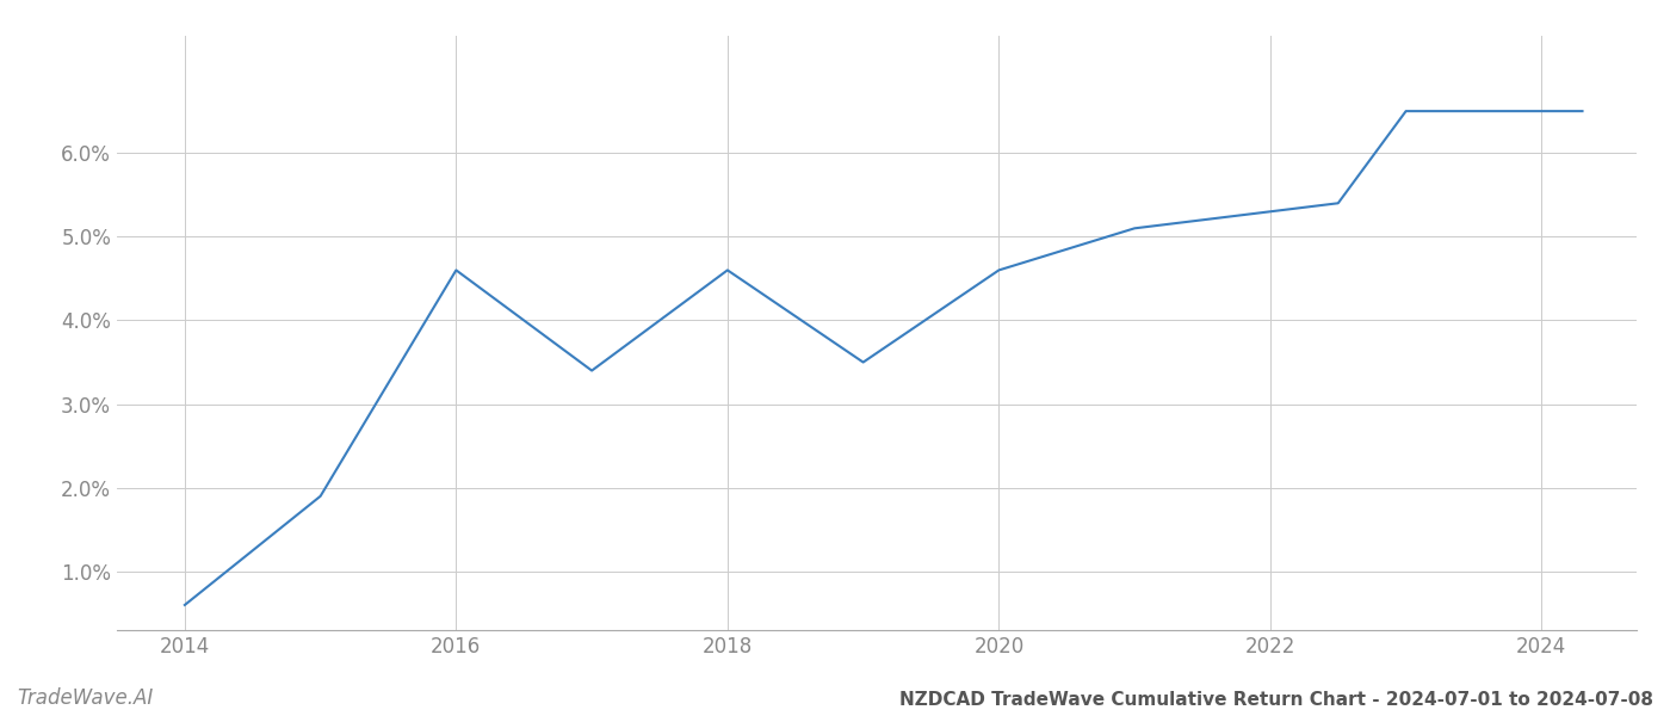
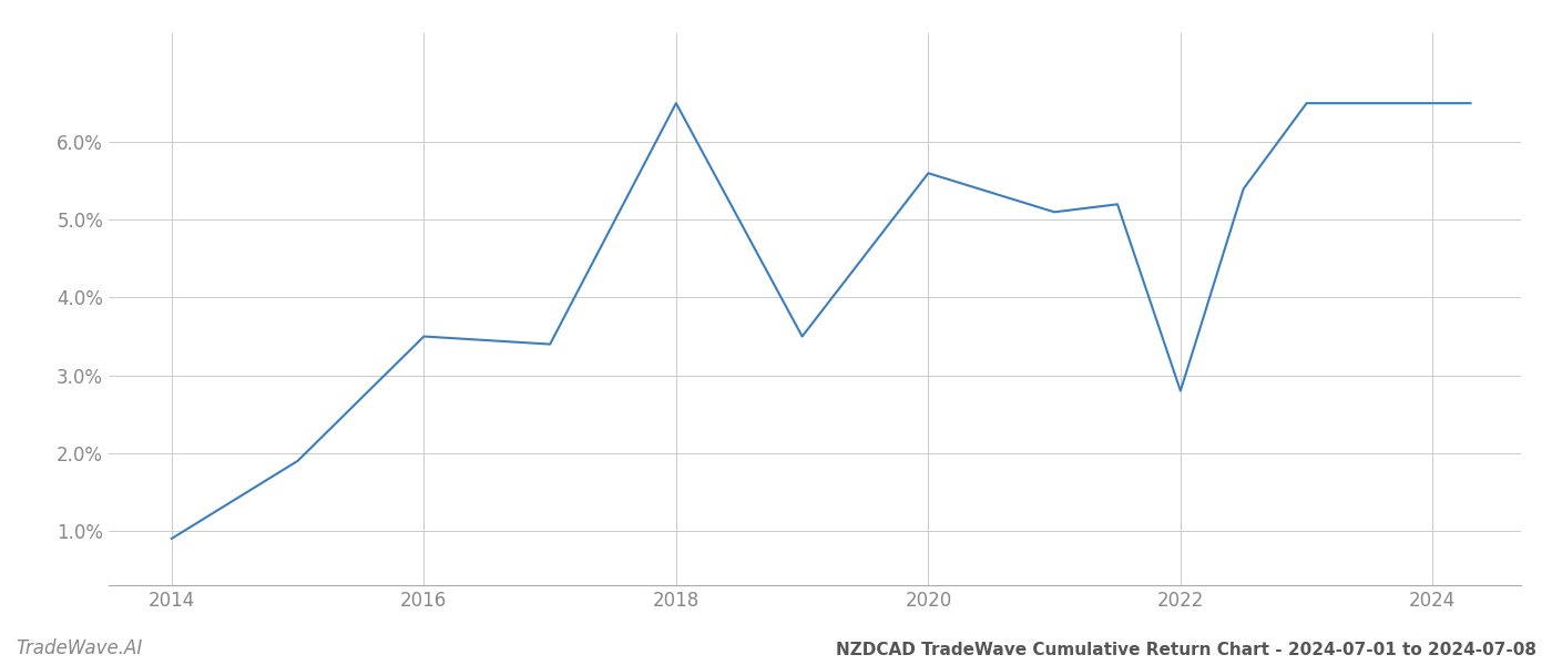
2014: 0.6% -> 0.9%
2016: 4.6% -> 3.5%
2018: 4.6% -> 6.5%
2020: 4.6% -> 5.6%
2022: 5.3% -> 2.8%
